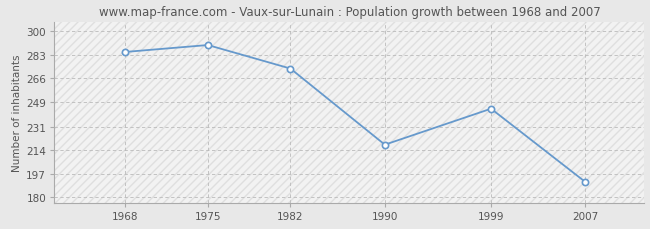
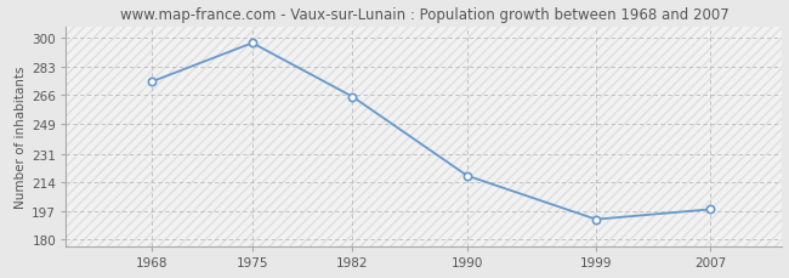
1968: 285 -> 274
1975: 290 -> 297
1982: 273 -> 265
1999: 244 -> 192
2007: 191 -> 198
